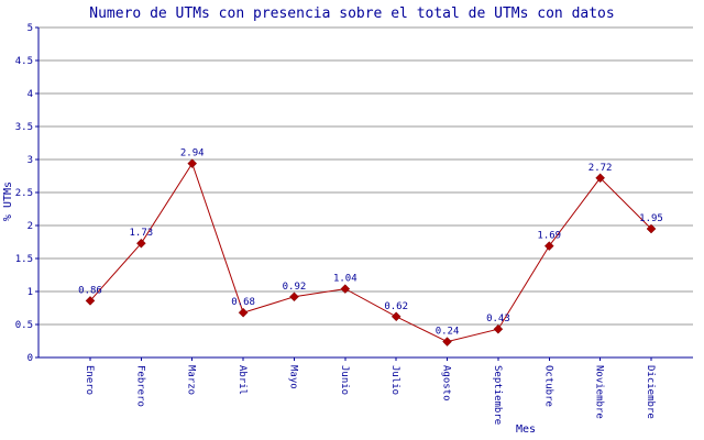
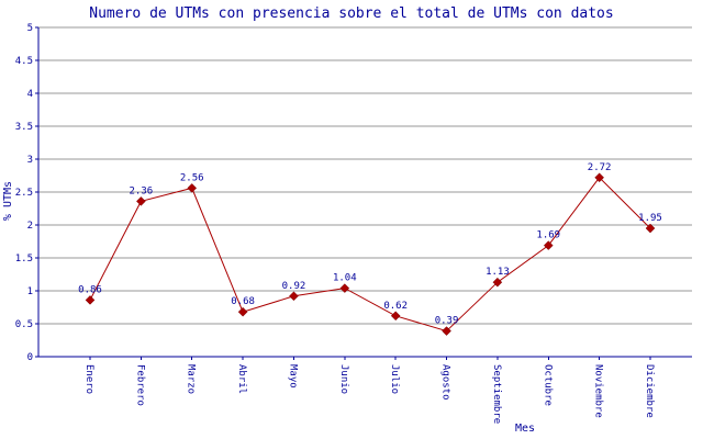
Febrero: 1.73 -> 2.36
Marzo: 2.94 -> 2.56
Agosto: 0.24 -> 0.39
Septiembre: 0.43 -> 1.13
